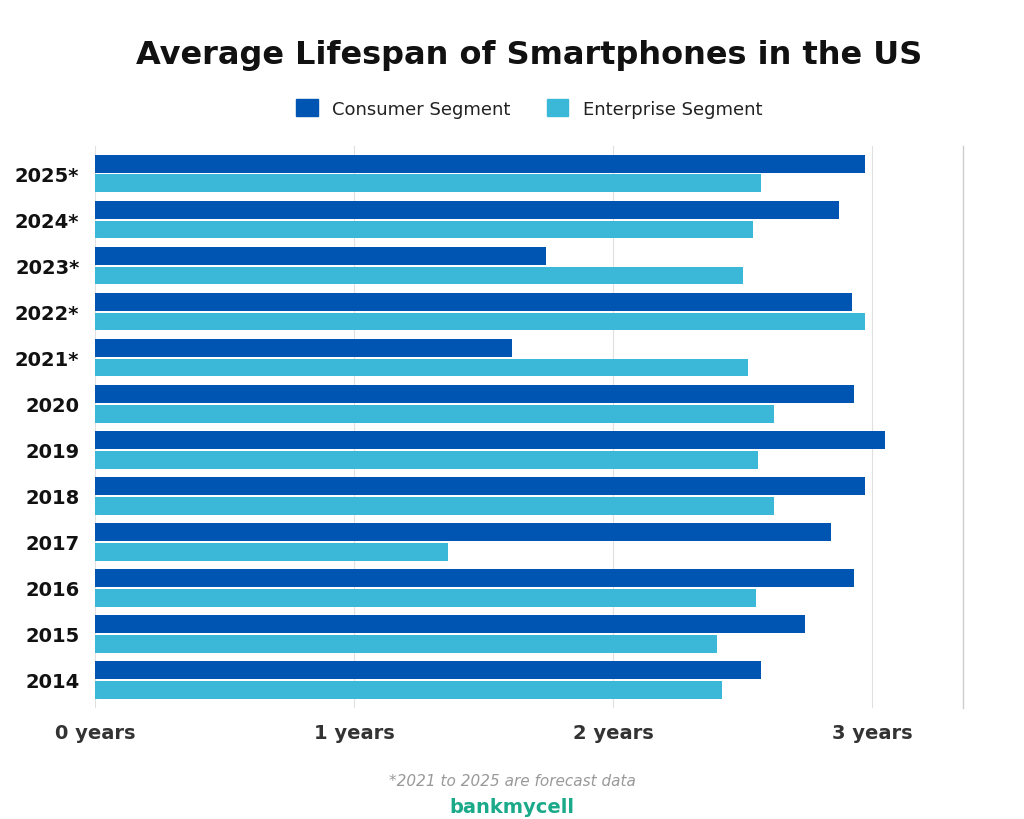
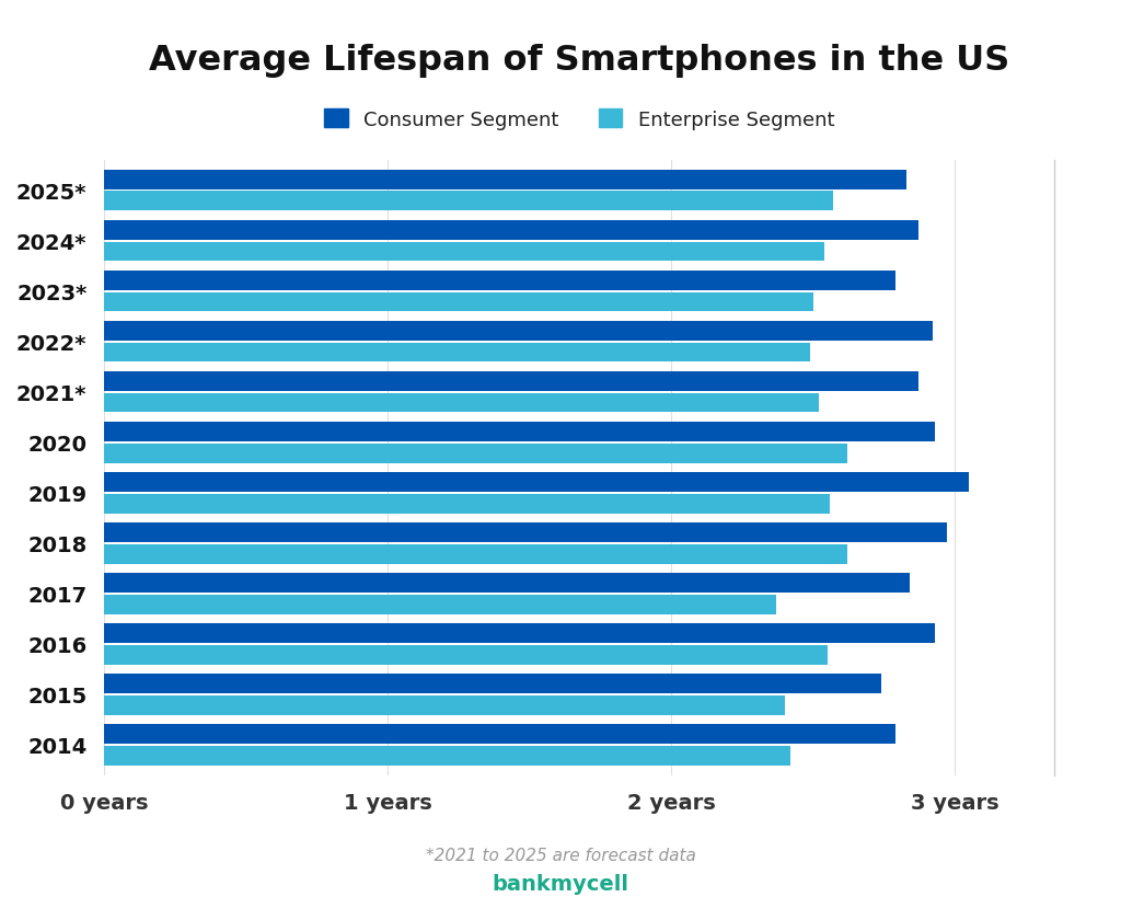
Consumer Segment/2025*: 2.97 years -> 2.83 years
Consumer Segment/2023*: 1.74 years -> 2.79 years
Enterprise Segment/2022*: 2.97 years -> 2.49 years
Consumer Segment/2021*: 1.61 years -> 2.87 years
Enterprise Segment/2017: 1.36 years -> 2.37 years
Consumer Segment/2014: 2.57 years -> 2.79 years
